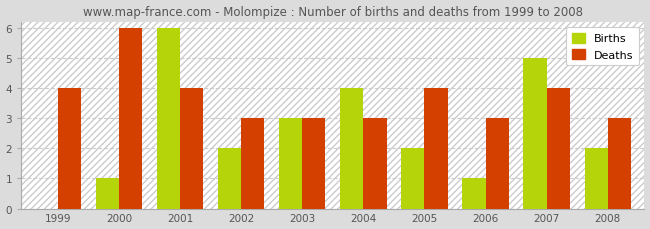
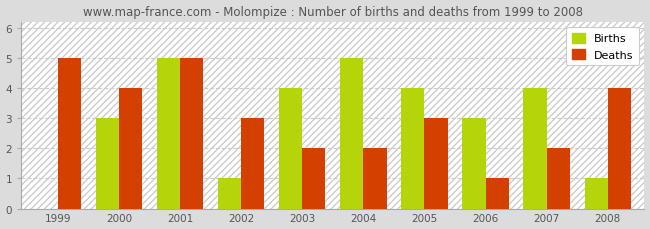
Deaths/1999: 4 -> 5
Births/2000: 1 -> 3
Deaths/2000: 6 -> 4
Births/2001: 6 -> 5
Deaths/2001: 4 -> 5
Births/2002: 2 -> 1
Births/2003: 3 -> 4
Deaths/2003: 3 -> 2
Births/2004: 4 -> 5
Deaths/2004: 3 -> 2
Births/2005: 2 -> 4
Deaths/2005: 4 -> 3
Births/2006: 1 -> 3
Deaths/2006: 3 -> 1
Births/2007: 5 -> 4
Deaths/2007: 4 -> 2
Births/2008: 2 -> 1
Deaths/2008: 3 -> 4
